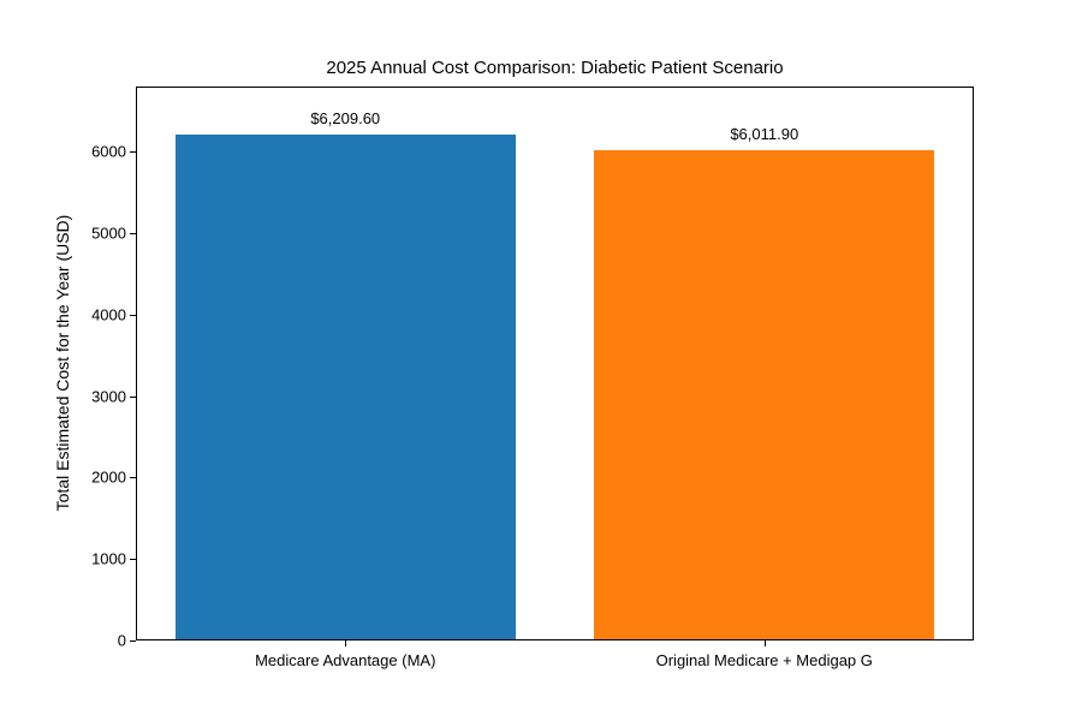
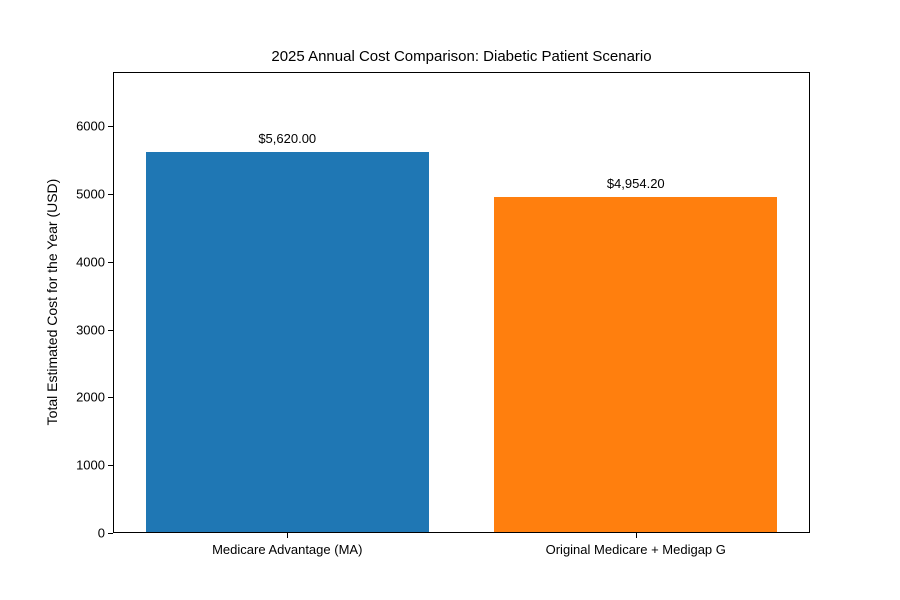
Medicare Advantage (MA): $6,209.60 -> $5,620.00
Original Medicare + Medigap G: $6,011.90 -> $4,954.20
